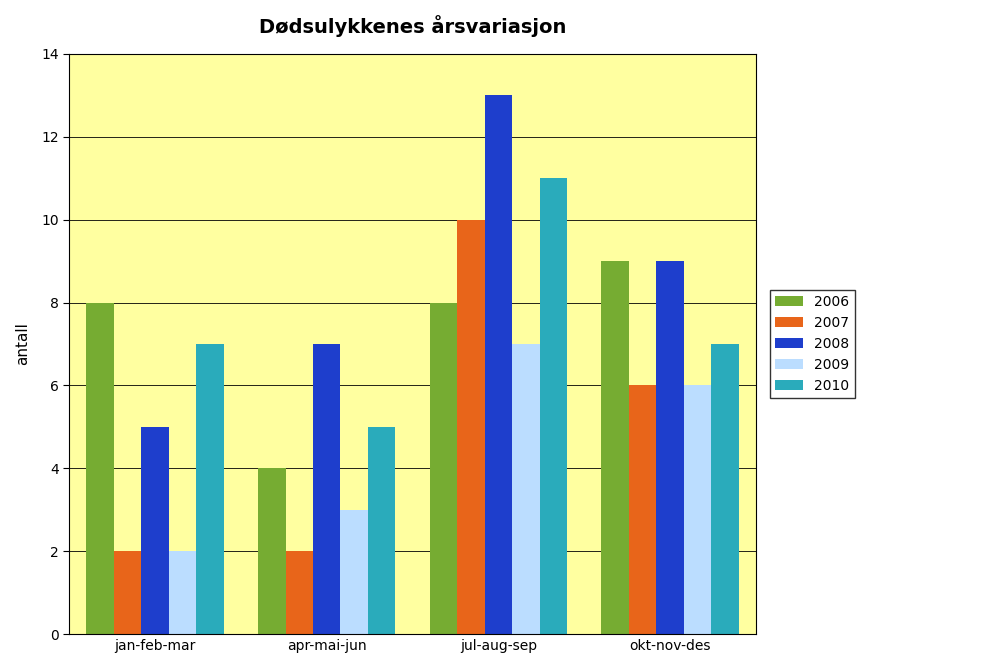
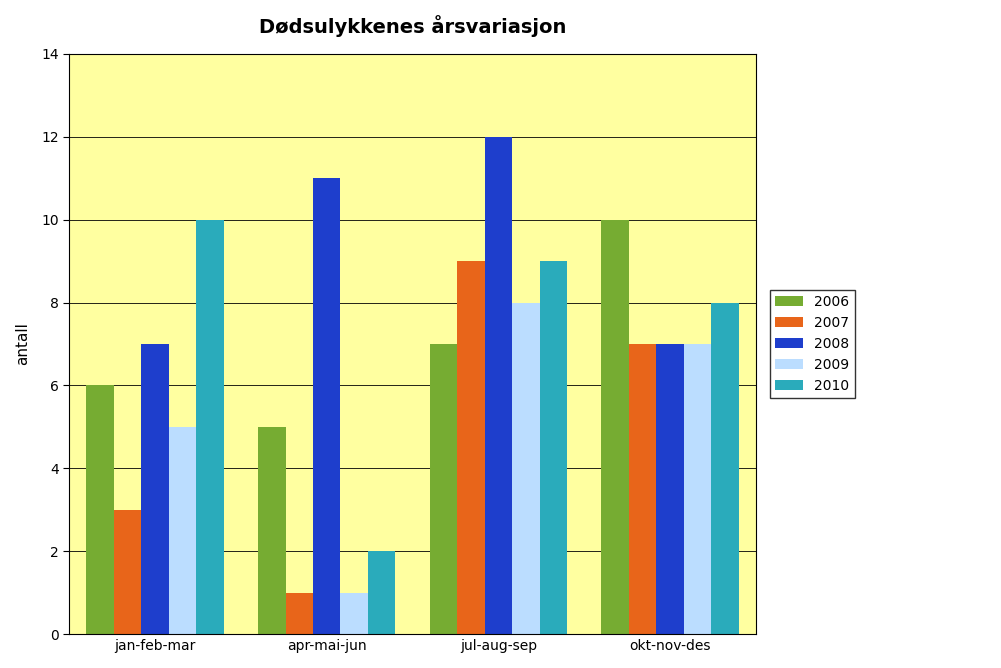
2006/jan-feb-mar: 8 -> 6
2007/jan-feb-mar: 2 -> 3
2008/jan-feb-mar: 5 -> 7
2009/jan-feb-mar: 2 -> 5
2010/jan-feb-mar: 7 -> 10
2006/apr-mai-jun: 4 -> 5
2007/apr-mai-jun: 2 -> 1
2008/apr-mai-jun: 7 -> 11
2009/apr-mai-jun: 3 -> 1
2010/apr-mai-jun: 5 -> 2
2006/jul-aug-sep: 8 -> 7
2007/jul-aug-sep: 10 -> 9
2008/jul-aug-sep: 13 -> 12
2009/jul-aug-sep: 7 -> 8
2010/jul-aug-sep: 11 -> 9
2006/okt-nov-des: 9 -> 10
2007/okt-nov-des: 6 -> 7
2008/okt-nov-des: 9 -> 7
2009/okt-nov-des: 6 -> 7
2010/okt-nov-des: 7 -> 8
